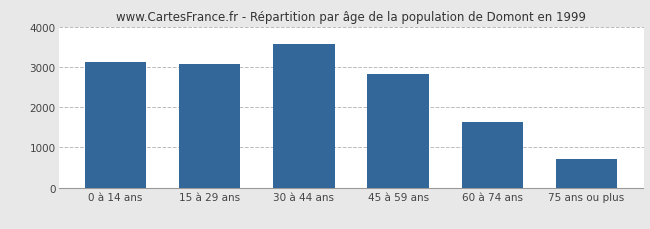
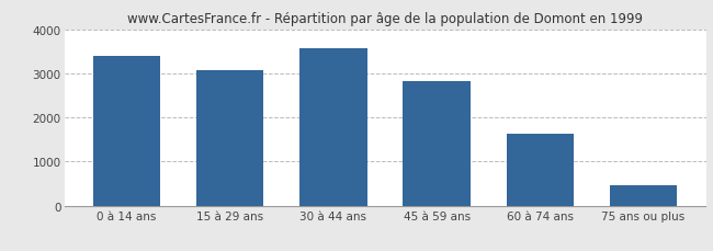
0 à 14 ans: 3120 -> 3400
75 ans ou plus: 700 -> 450
